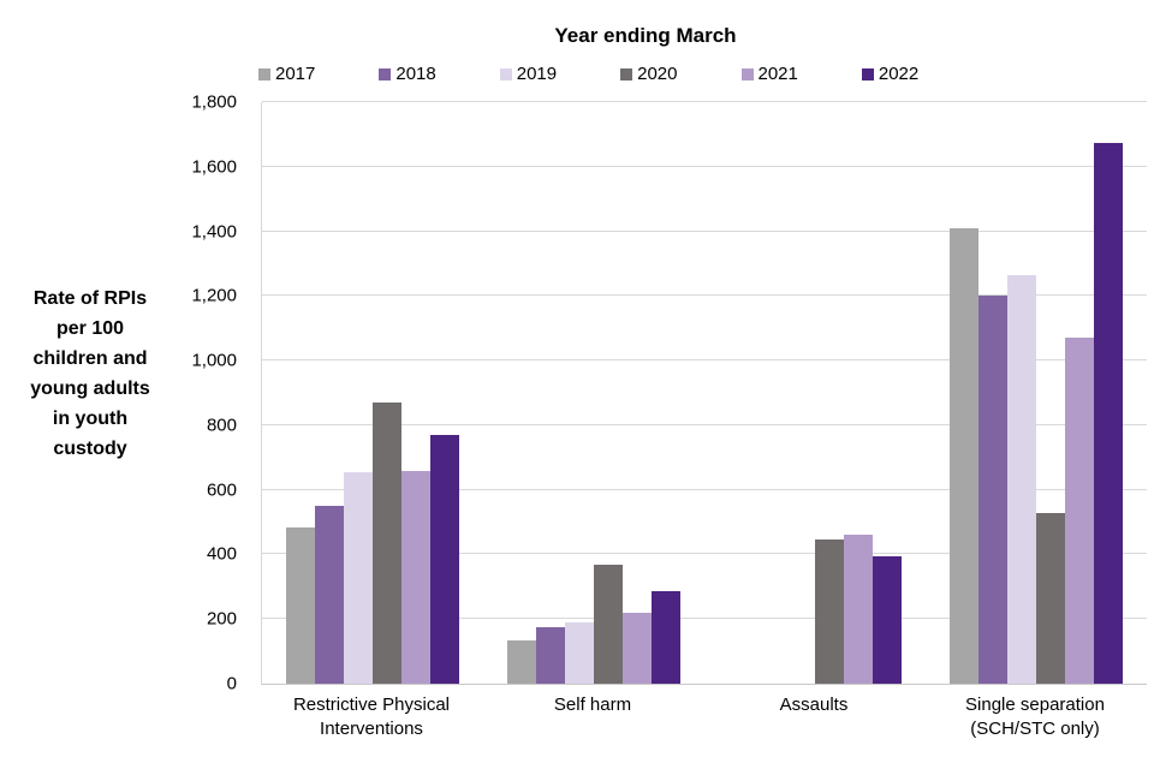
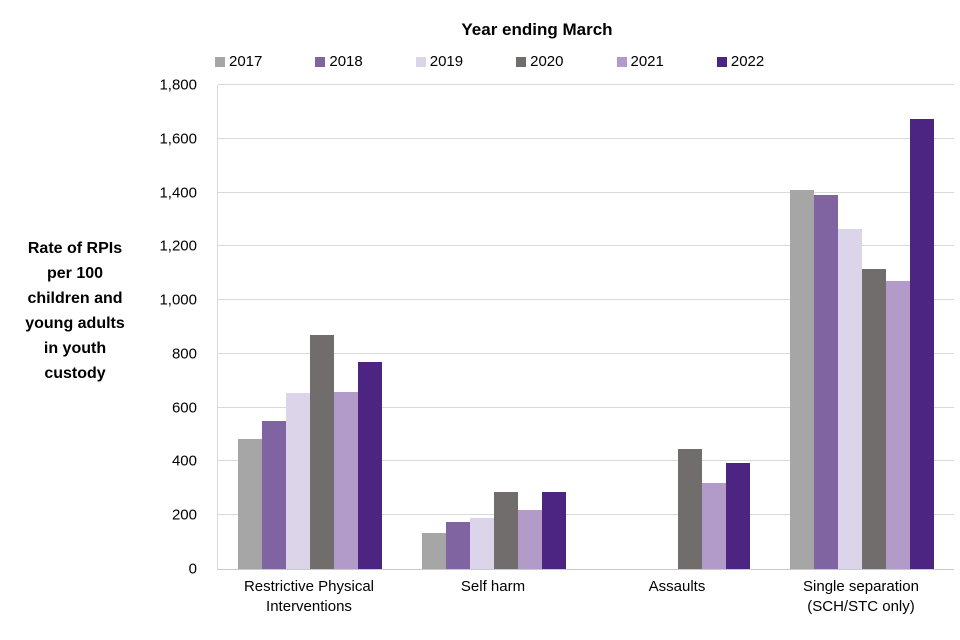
2020/Self harm: 370 -> 280
2021/Assaults: 460 -> 320
2018/Single separation (SCH/STC only): 1200 -> 1390
2020/Single separation (SCH/STC only): 530 -> 1120
